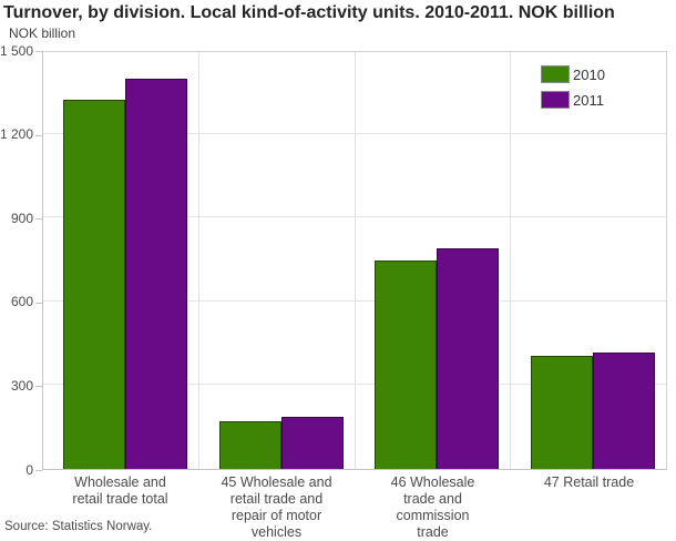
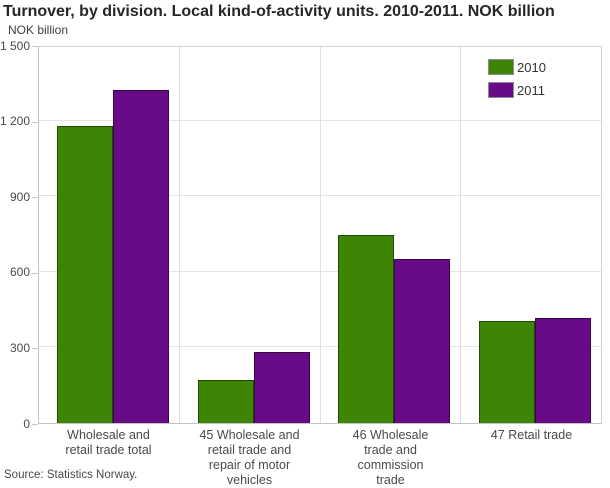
2010/Wholesale and retail trade total: 1320 -> 1180
2011/Wholesale and retail trade total: 1400 -> 1320
2011/45 Wholesale and retail trade and repair of motor vehicles: 180 -> 280
2011/46 Wholesale trade and commission trade: 790 -> 650
